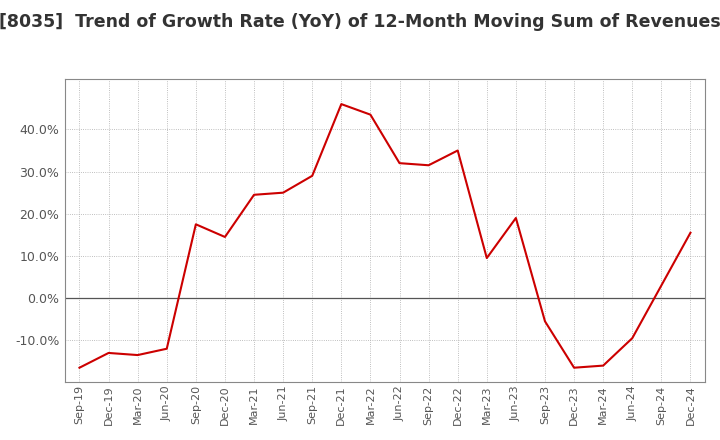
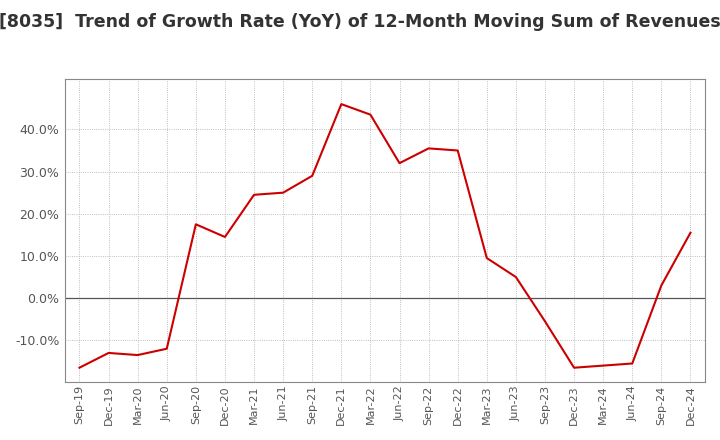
Sep-22: 31.5% -> 35.5%
Jun-23: 19.0% -> 5.0%
Jun-24: -9.5% -> -15.5%
